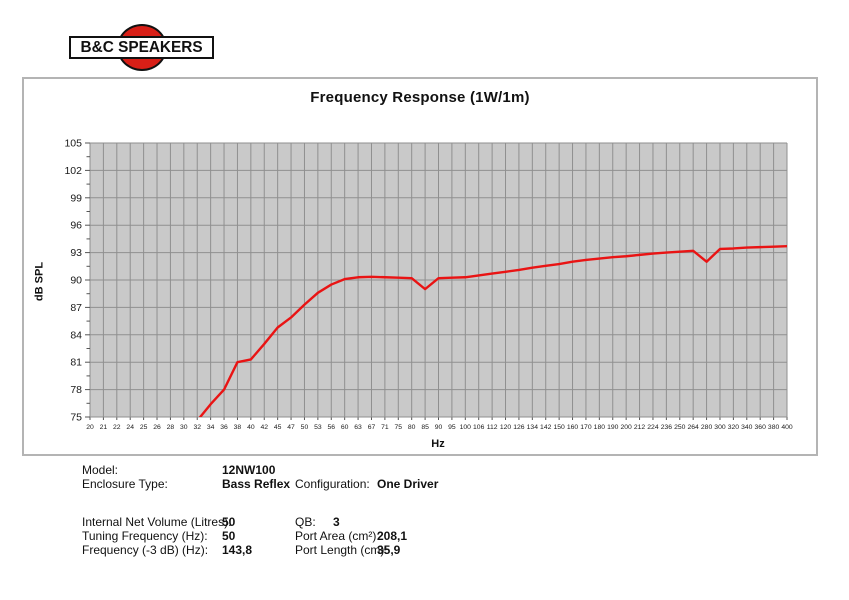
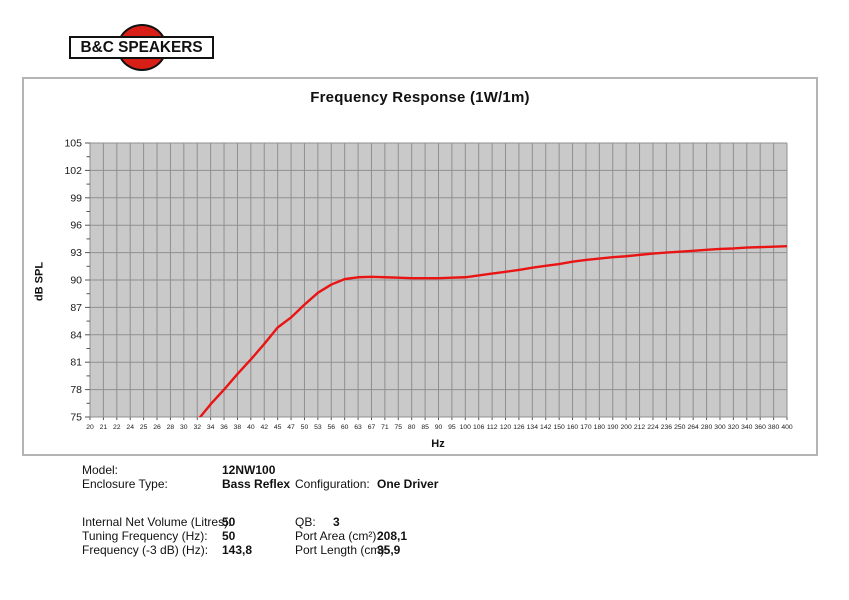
38: 81 -> 80
85: 89 -> 90
280: 92 -> 93
